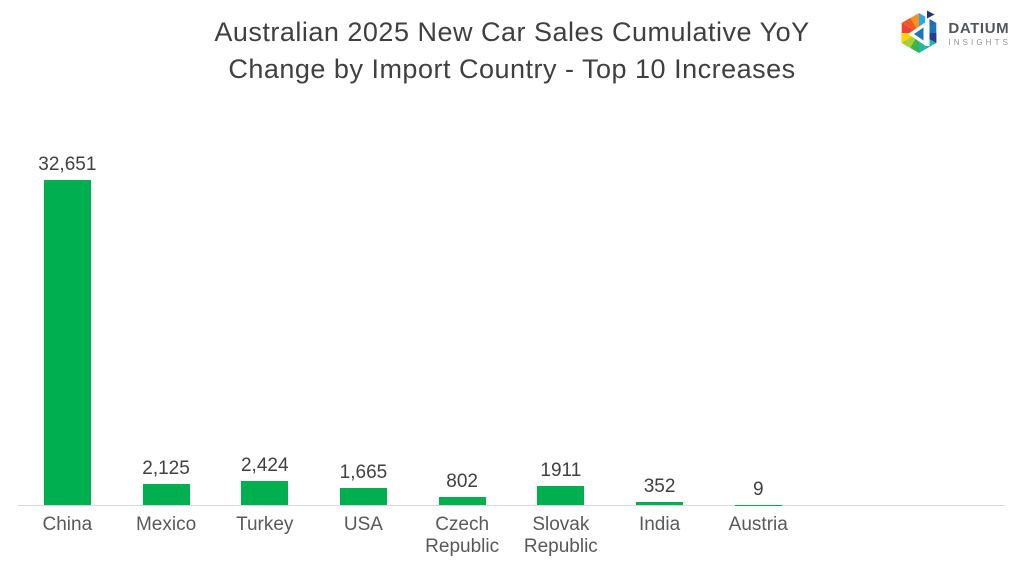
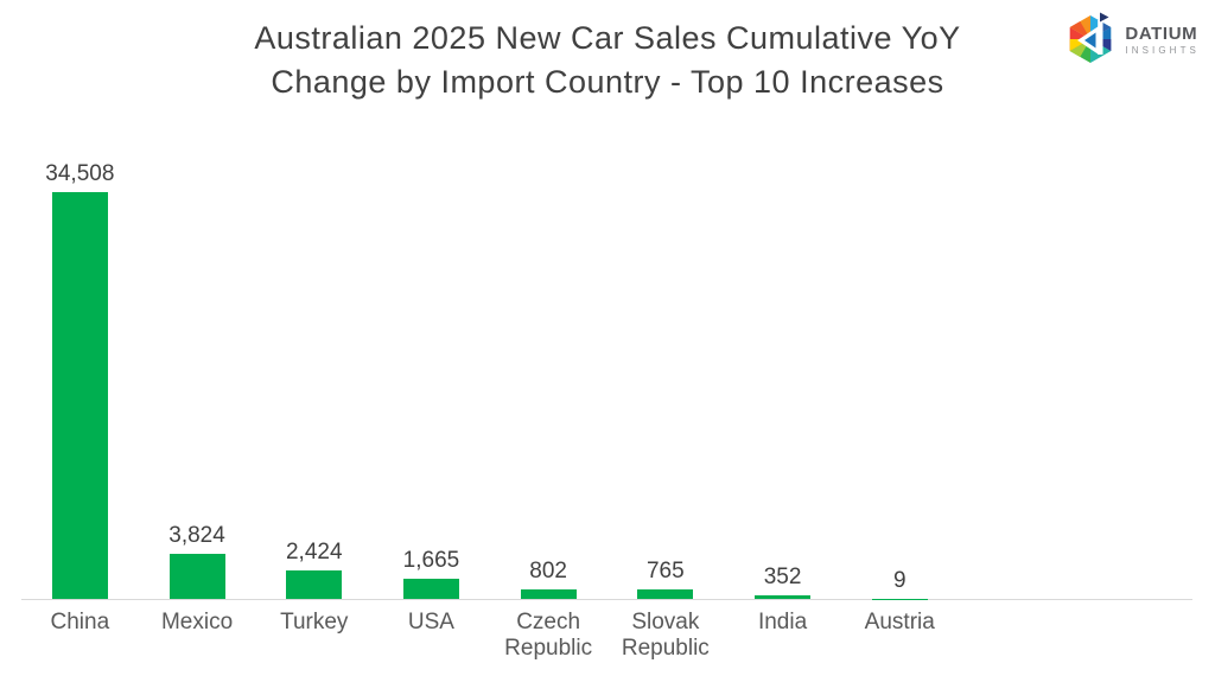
China: 32,651 -> 34,508
Mexico: 2,125 -> 3,824
Slovak Republic: 1911 -> 765
